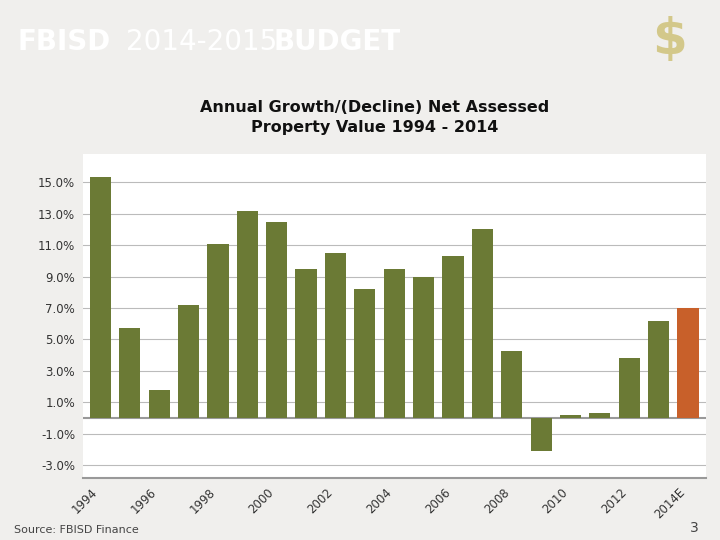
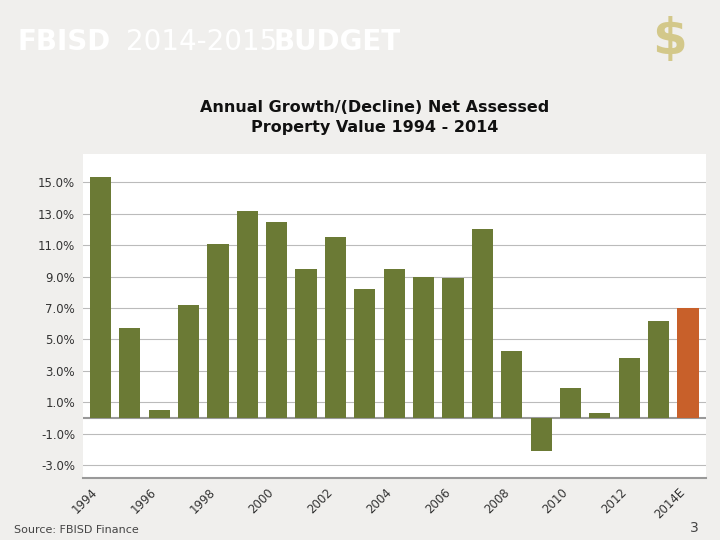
1996: 1.8% -> 0.5%
2002: 10.5% -> 11.5%
2006: 10.3% -> 8.9%
2010: 0.2% -> 1.9%
